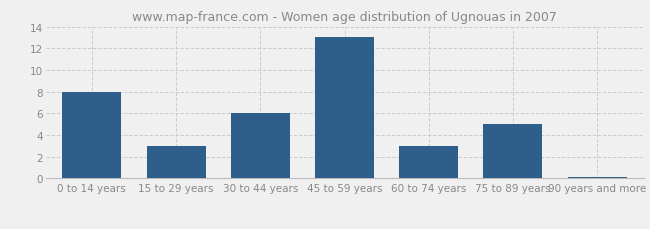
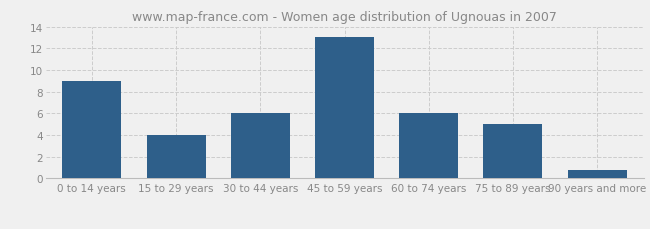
0 to 14 years: 8.0 -> 9.0
15 to 29 years: 3.0 -> 4.0
60 to 74 years: 3.0 -> 6.0
90 years and more: 0.1 -> 0.8
